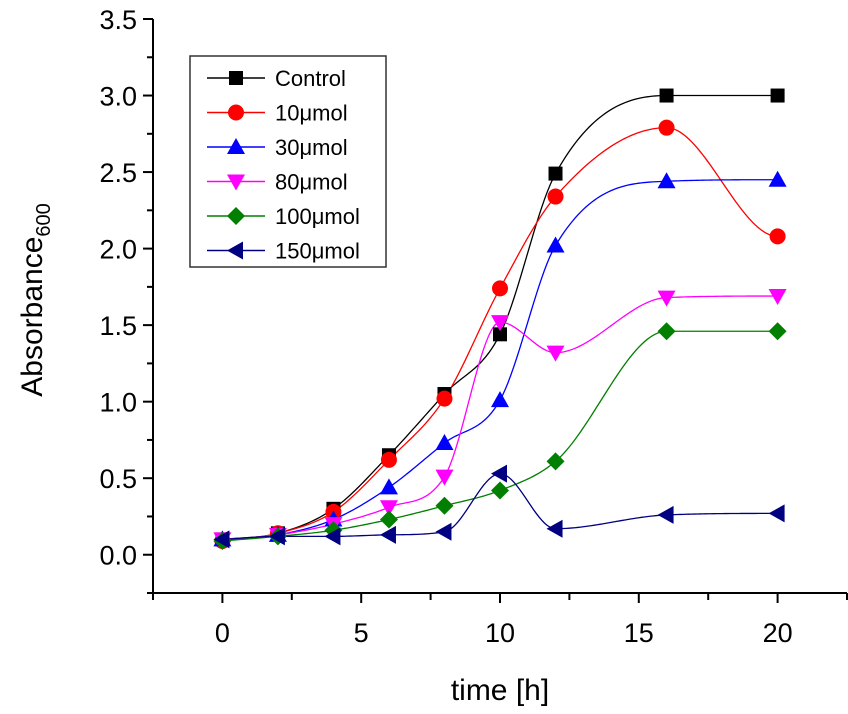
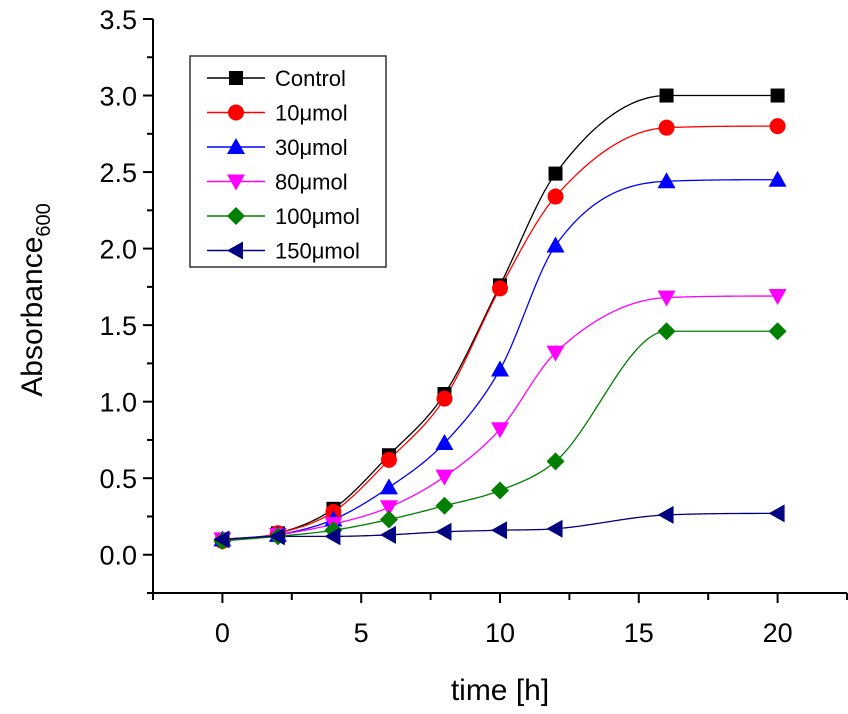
Control/10: 1.44 -> 1.76
30μmol/10: 1.01 -> 1.21
80μmol/10: 1.52 -> 0.82
150μmol/10: 0.53 -> 0.16
10μmol/20: 2.08 -> 2.80
